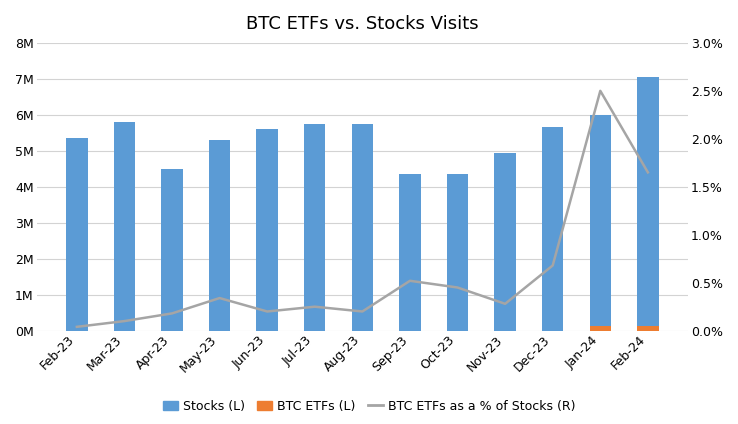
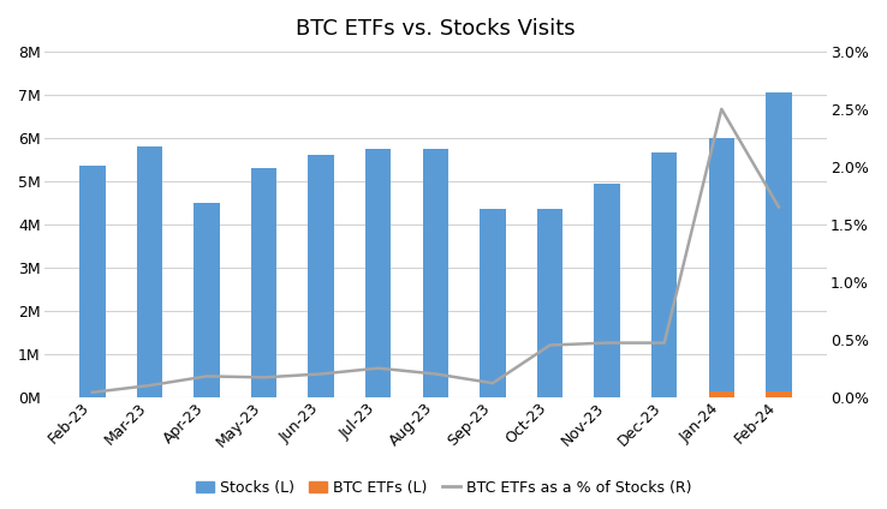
BTC ETFs as a % of Stocks (R)/May-23: 0.34% -> 0.17%
BTC ETFs as a % of Stocks (R)/Sep-23: 0.52% -> 0.12%
BTC ETFs as a % of Stocks (R)/Nov-23: 0.28% -> 0.47%
BTC ETFs as a % of Stocks (R)/Dec-23: 0.68% -> 0.47%
